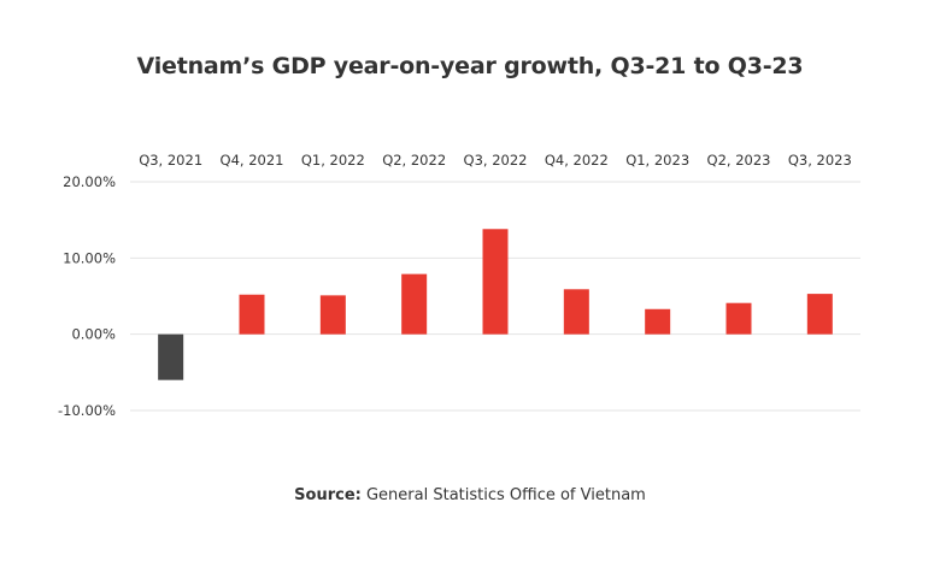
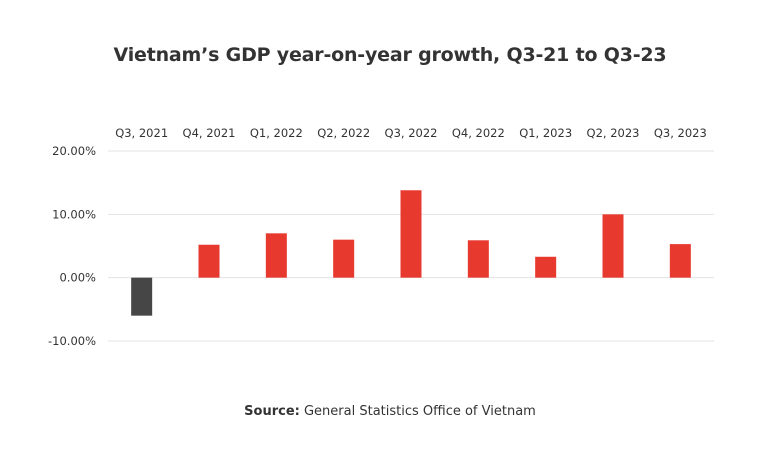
Q1, 2022: 5% -> 7%
Q2, 2022: 8% -> 6%
Q2, 2023: 4% -> 10%
